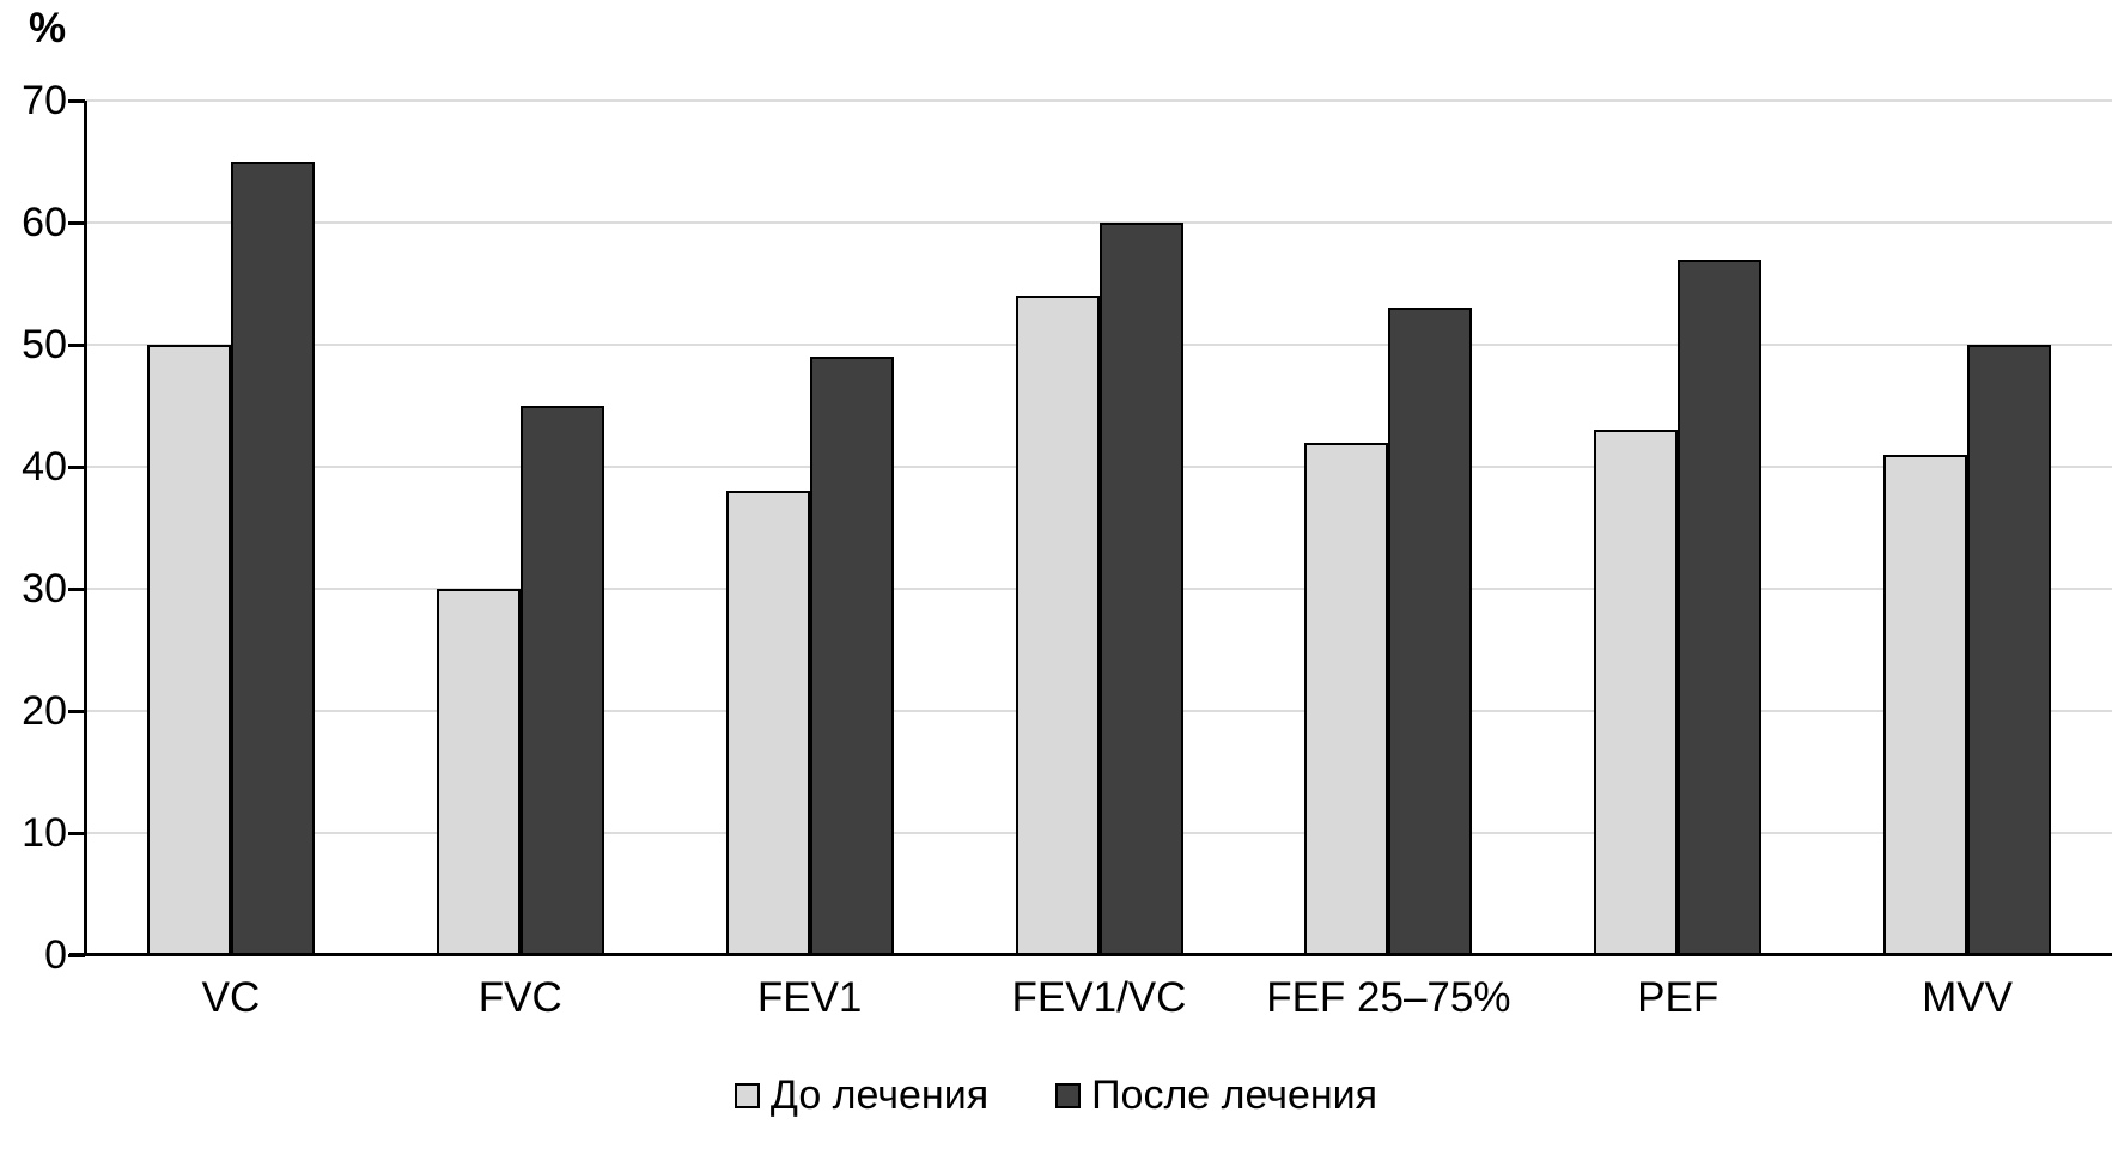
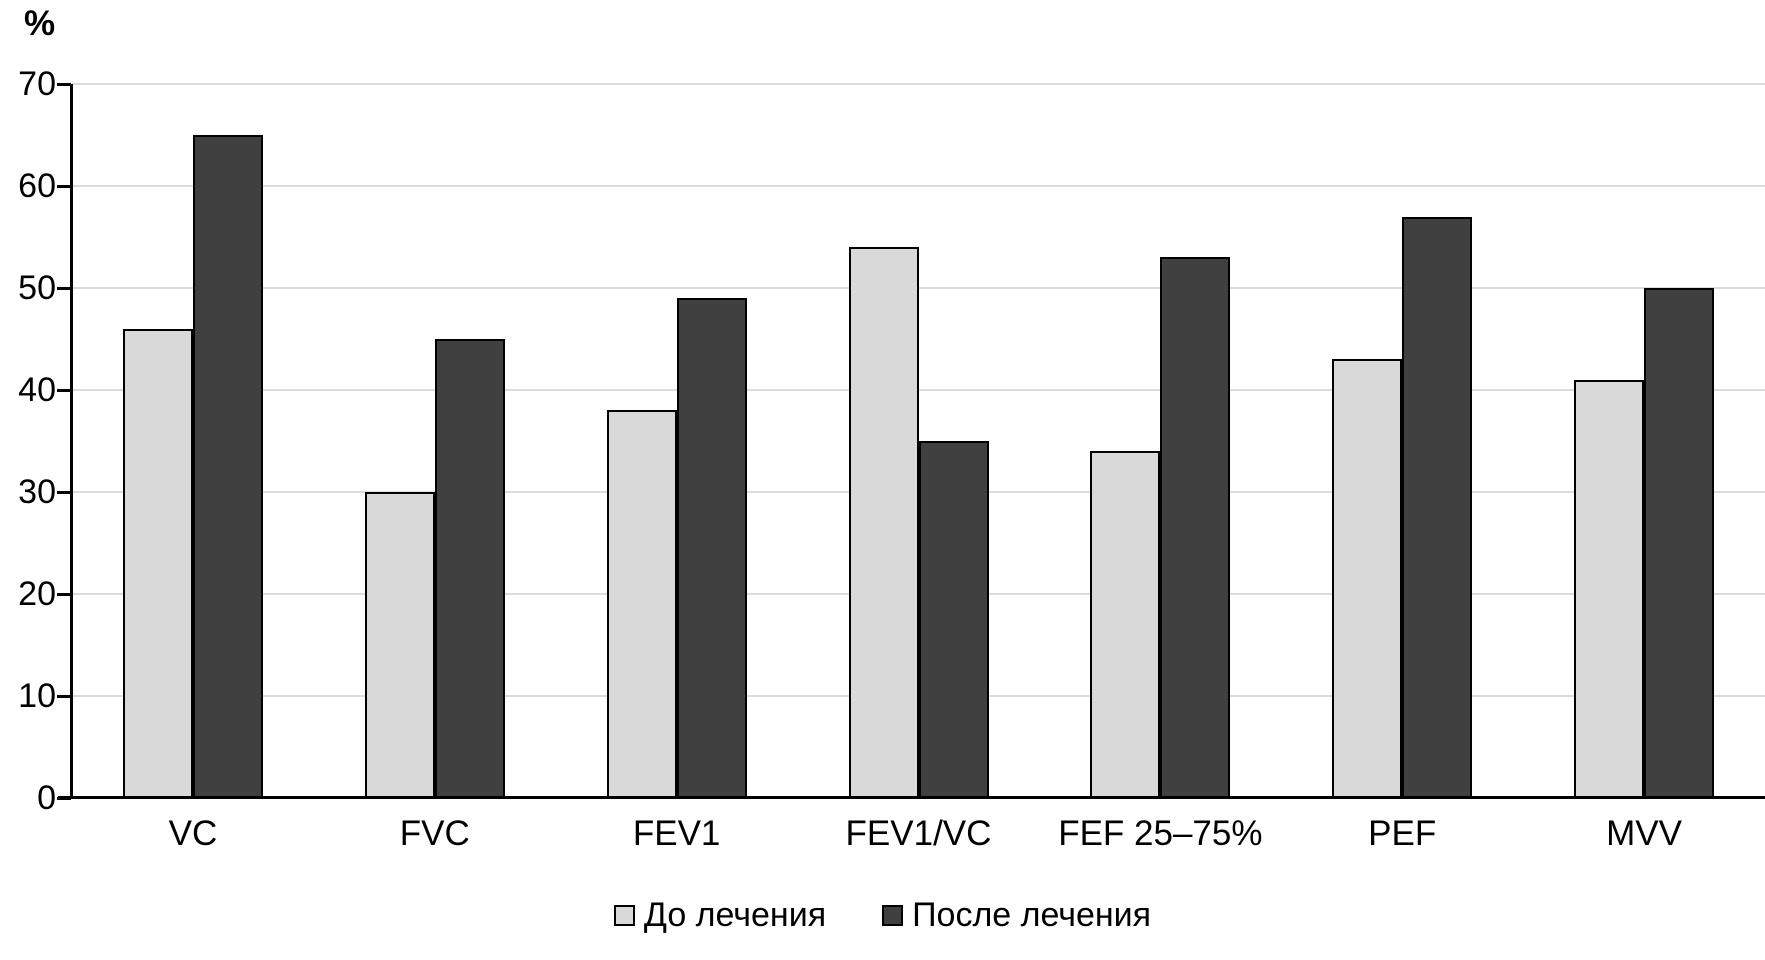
До лечения/VC: 50 -> 46
После лечения/FEV1/VC: 60 -> 35
До лечения/FEF 25–75%: 42 -> 34
